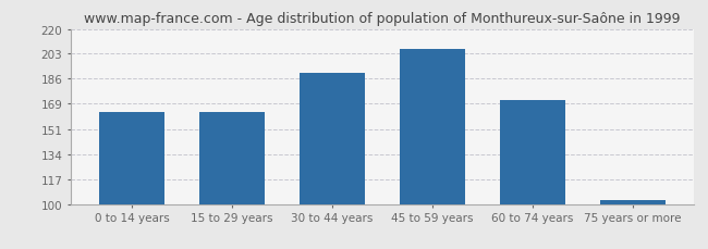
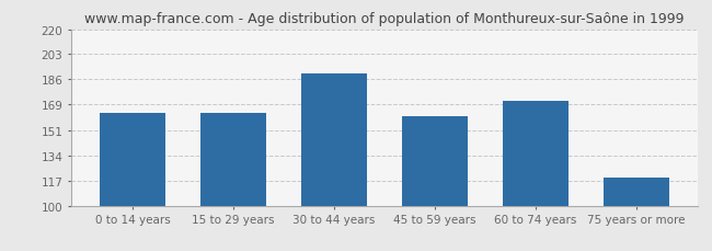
45 to 59 years: 206 -> 161
75 years or more: 103 -> 119
